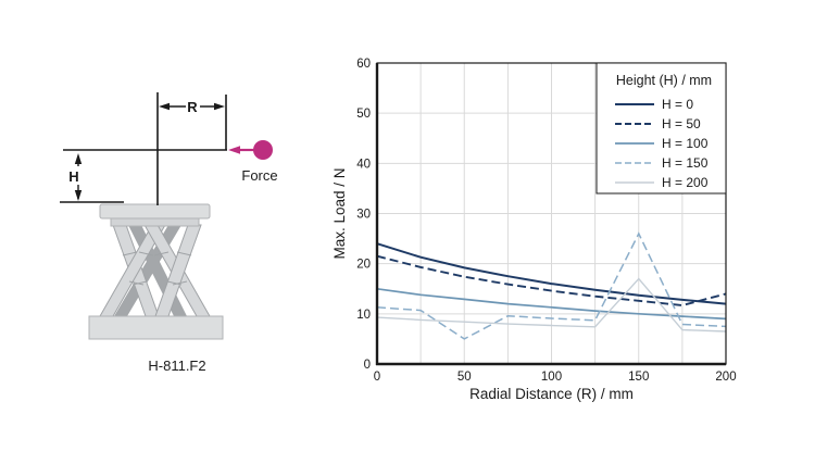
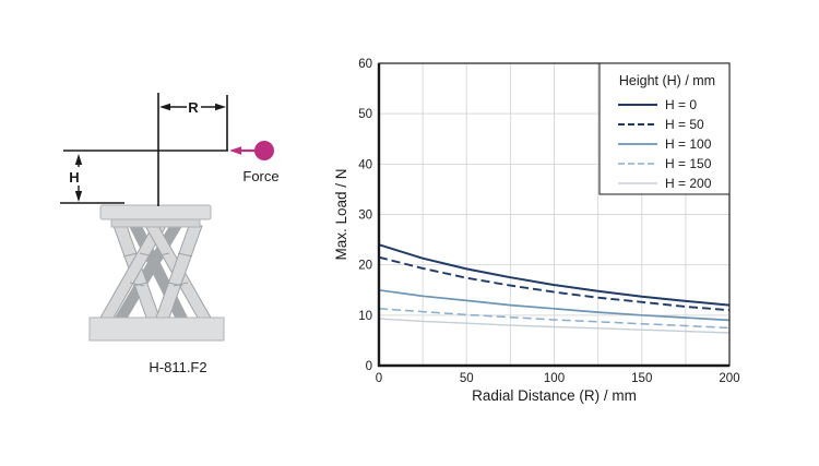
H = 150/50: 5 -> 10
H = 150/150: 26 -> 8
H = 200/150: 17 -> 7
H = 50/200: 14 -> 11
